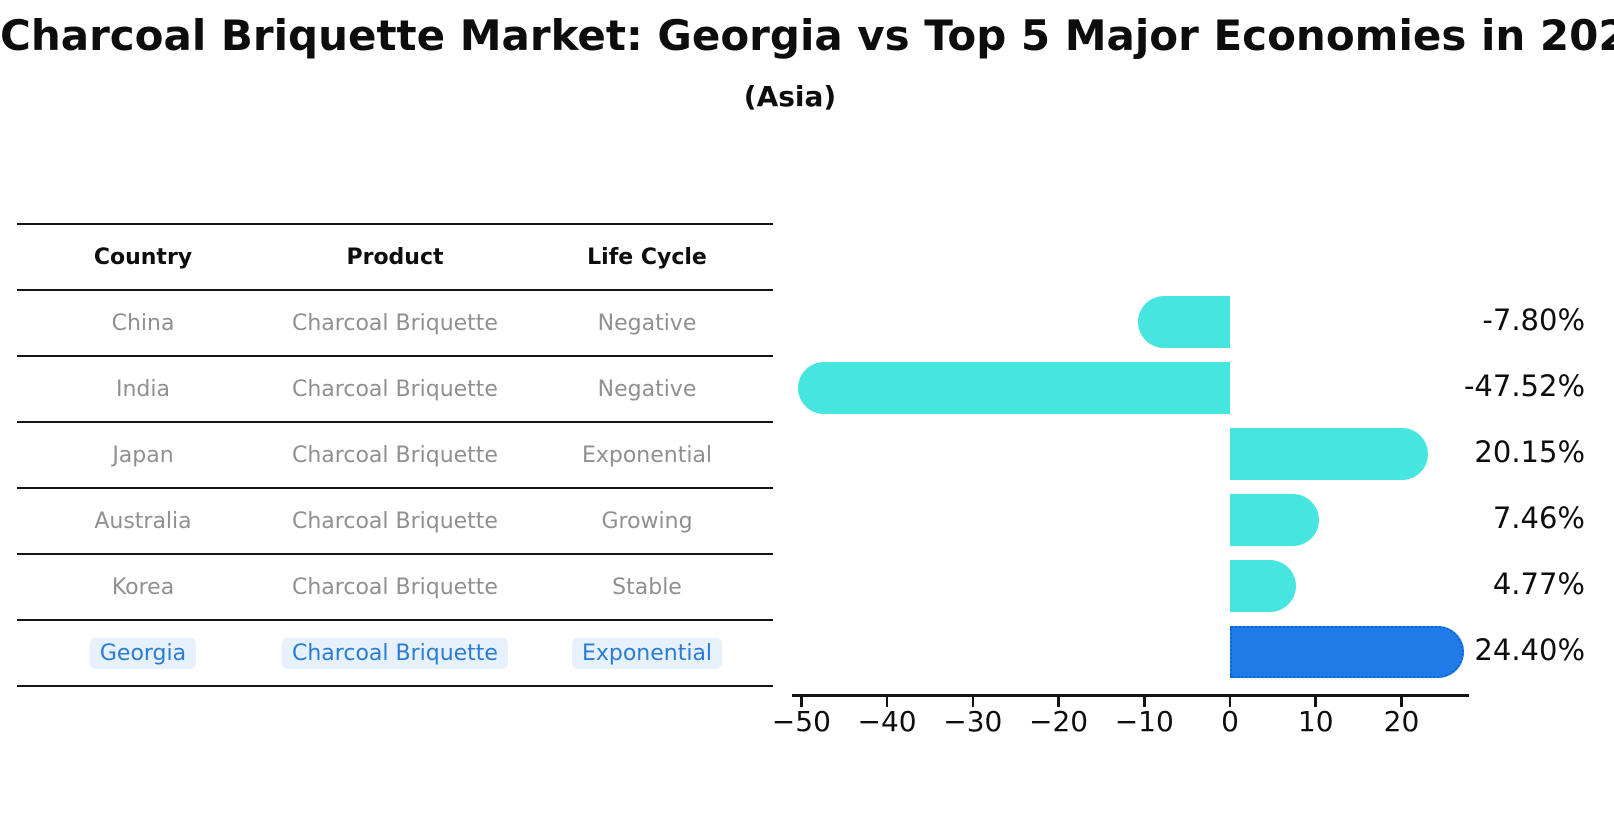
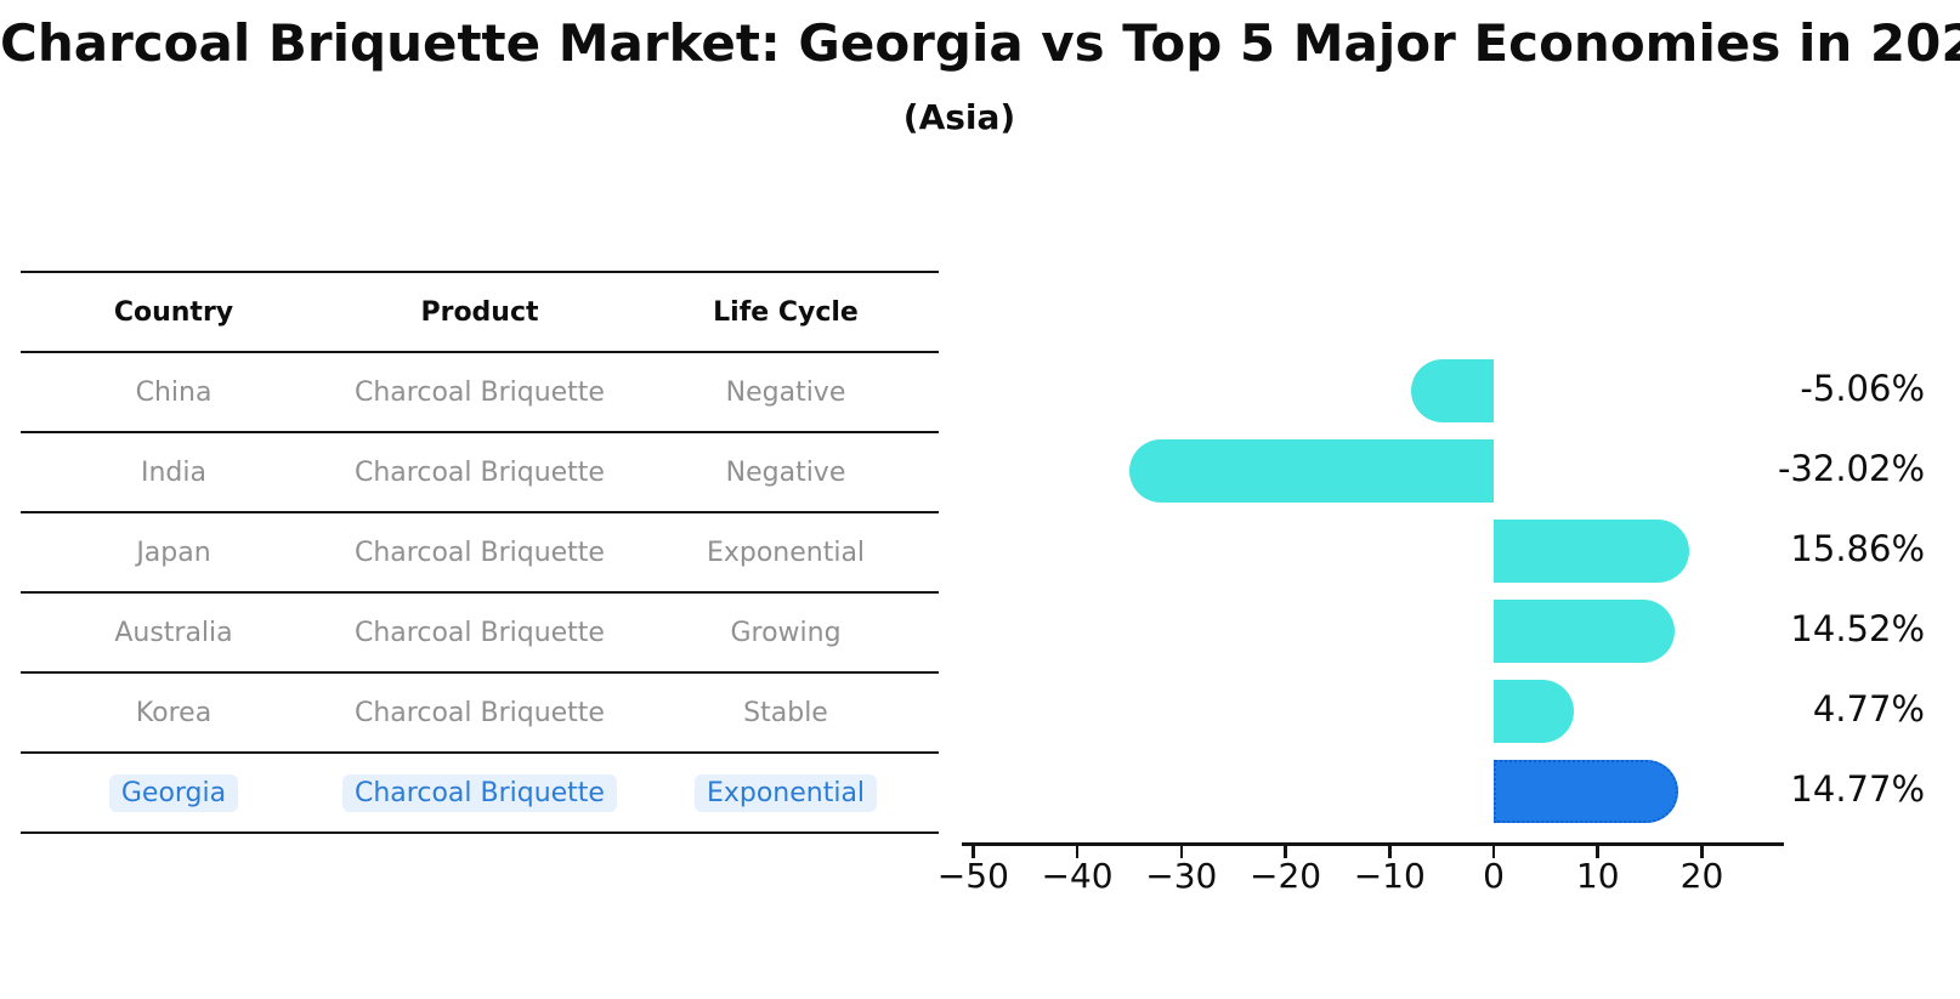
China: -7.80% -> -5.06%
India: -47.52% -> -32.02%
Japan: 20.15% -> 15.86%
Australia: 7.46% -> 14.52%
Georgia: 24.40% -> 14.77%
